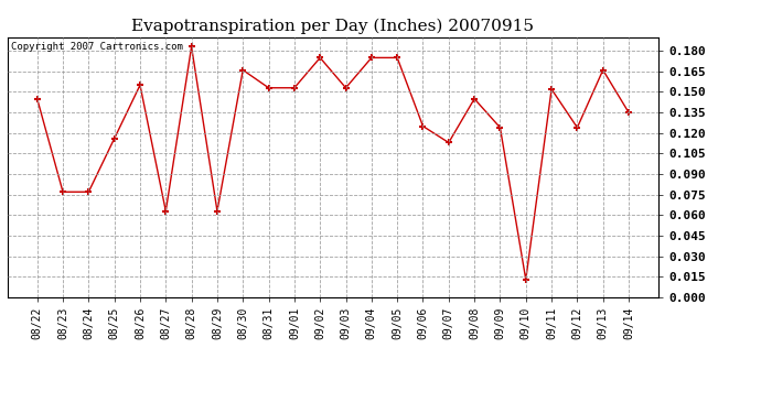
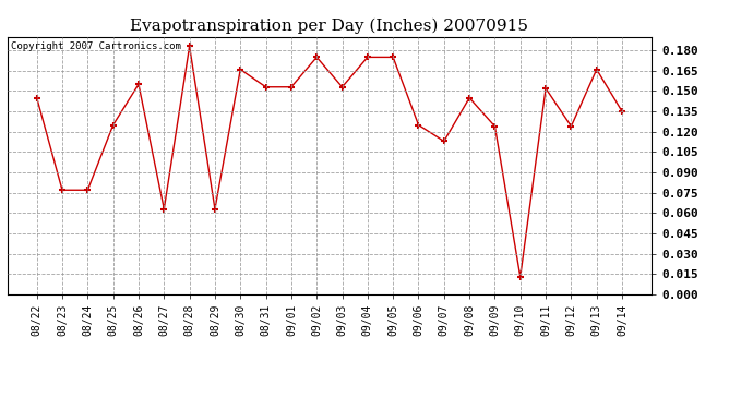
08/25: 0.116 -> 0.125
